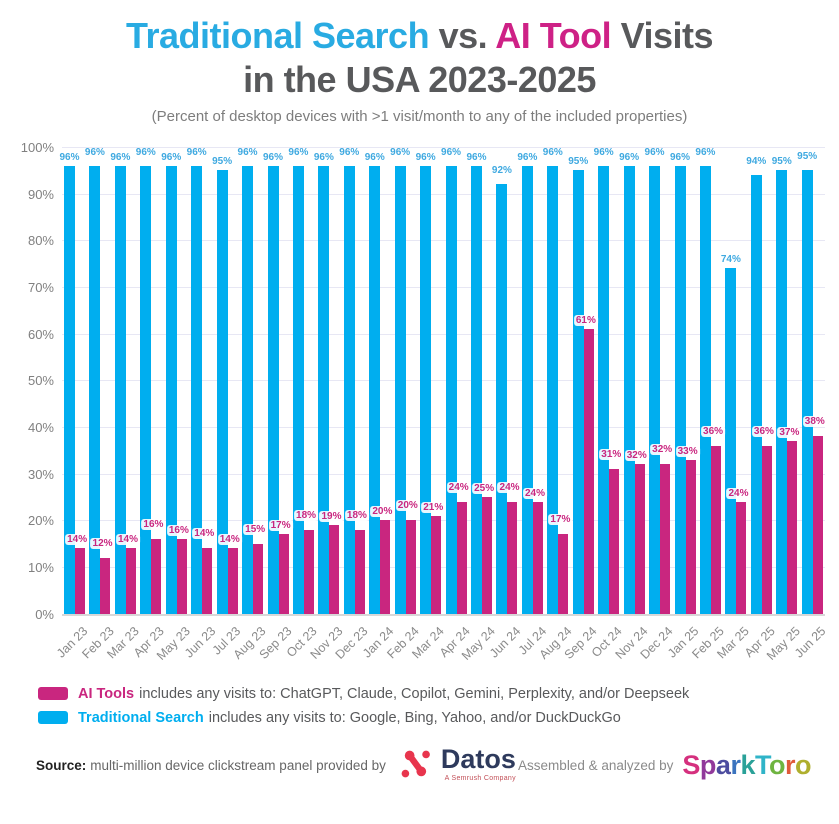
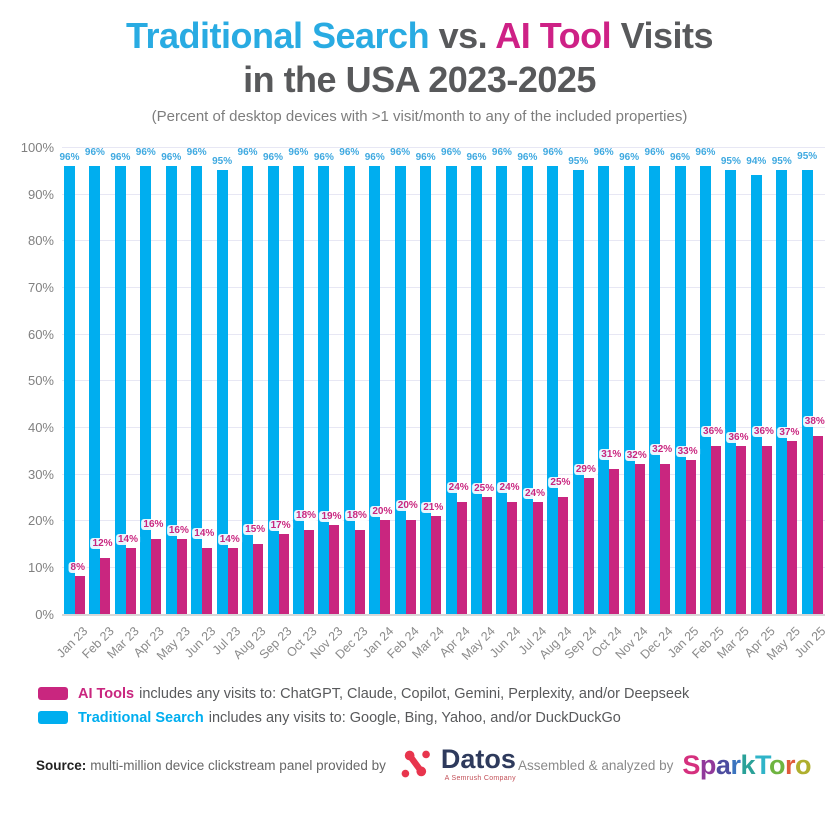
AI Tools/Jan 23: 14% -> 8%
Traditional Search/Jun 24: 92% -> 96%
AI Tools/Aug 24: 17% -> 25%
AI Tools/Sep 24: 61% -> 29%
Traditional Search/Mar 25: 74% -> 95%
AI Tools/Mar 25: 24% -> 36%
